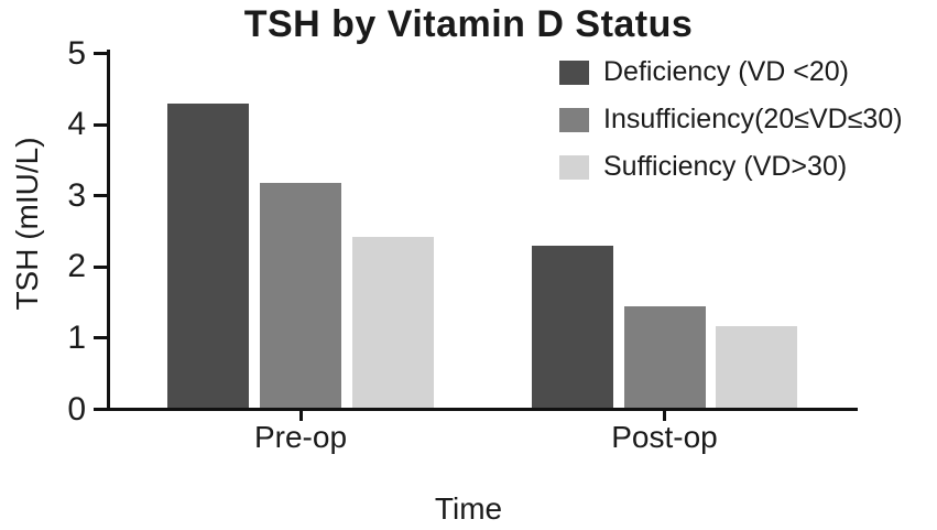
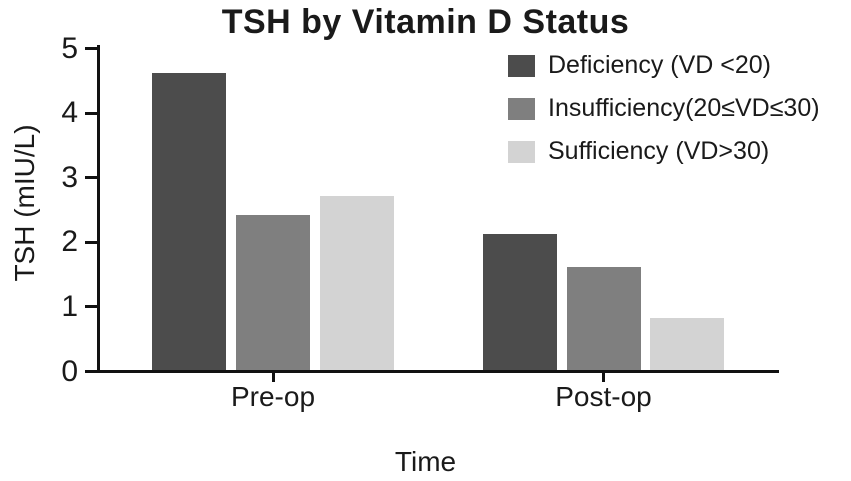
Deficiency (VD <20)/Pre-op: 4.3 -> 4.6
Insufficiency(20≤VD≤30)/Pre-op: 3.2 -> 2.4
Sufficiency (VD>30)/Pre-op: 2.4 -> 2.7
Deficiency (VD <20)/Post-op: 2.3 -> 2.1
Insufficiency(20≤VD≤30)/Post-op: 1.4 -> 1.6
Sufficiency (VD>30)/Post-op: 1.1 -> 0.8
